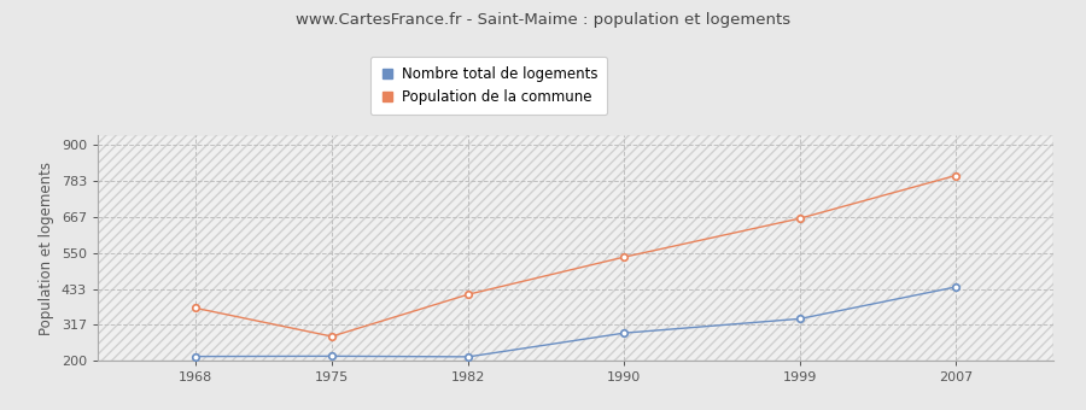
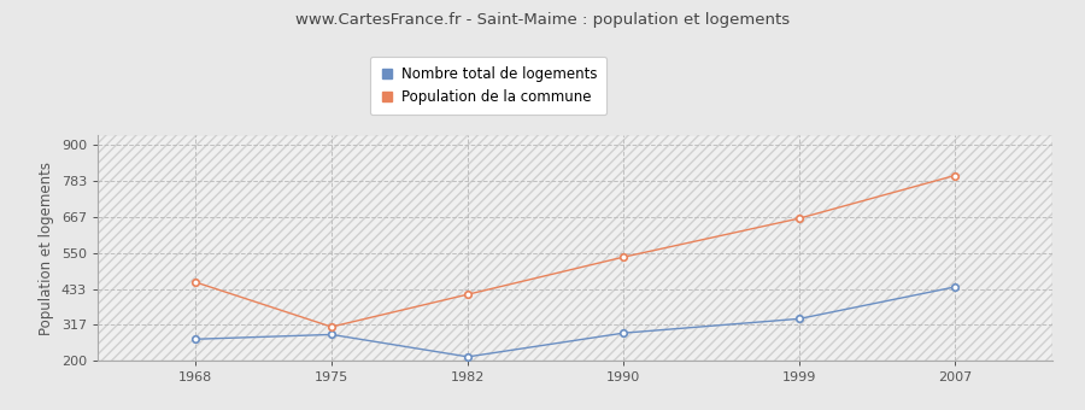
Nombre total de logements/1968: 214 -> 270
Population de la commune/1968: 371 -> 455
Nombre total de logements/1975: 215 -> 285
Population de la commune/1975: 279 -> 310
